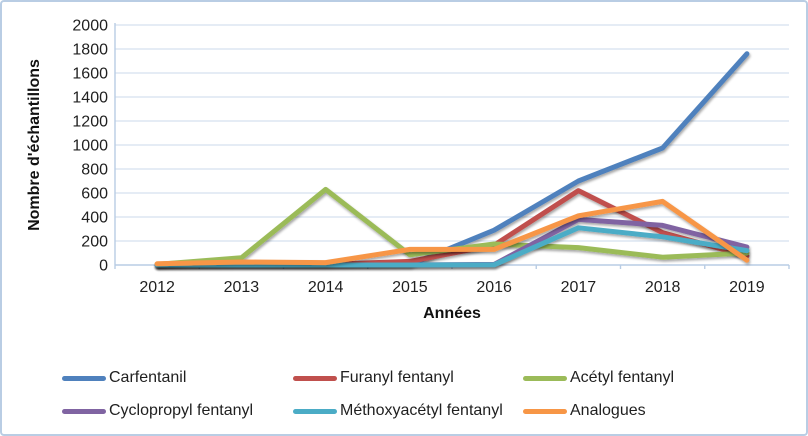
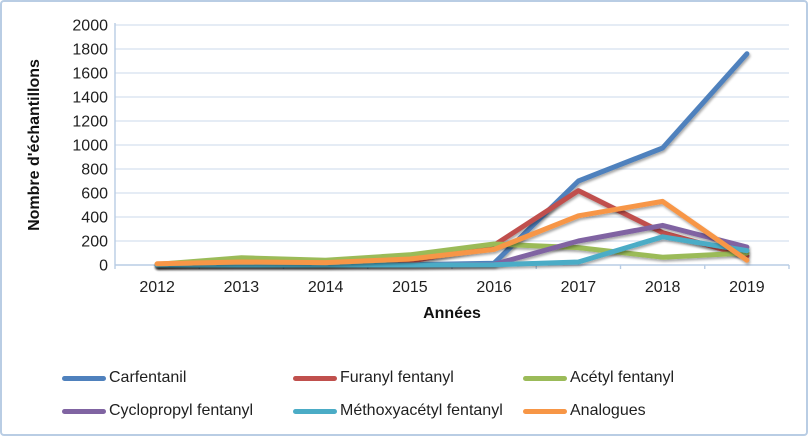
Acétyl fentanyl/2014: 630 -> 40
Analogues/2015: 130 -> 50
Carfentanil/2016: 290 -> 20
Cyclopropyl fentanyl/2017: 380 -> 200
Méthoxyacétyl fentanyl/2017: 310 -> 20
